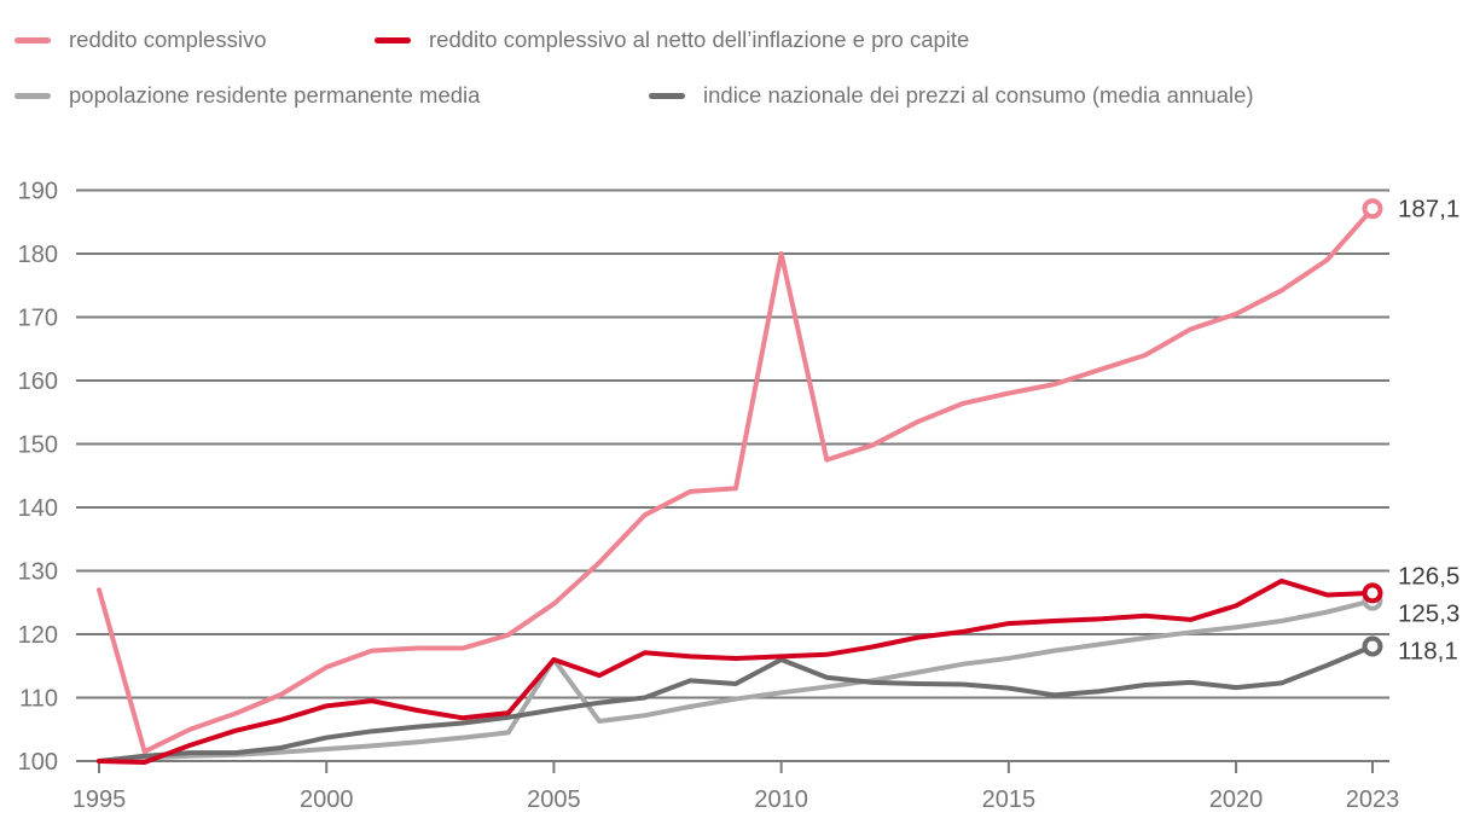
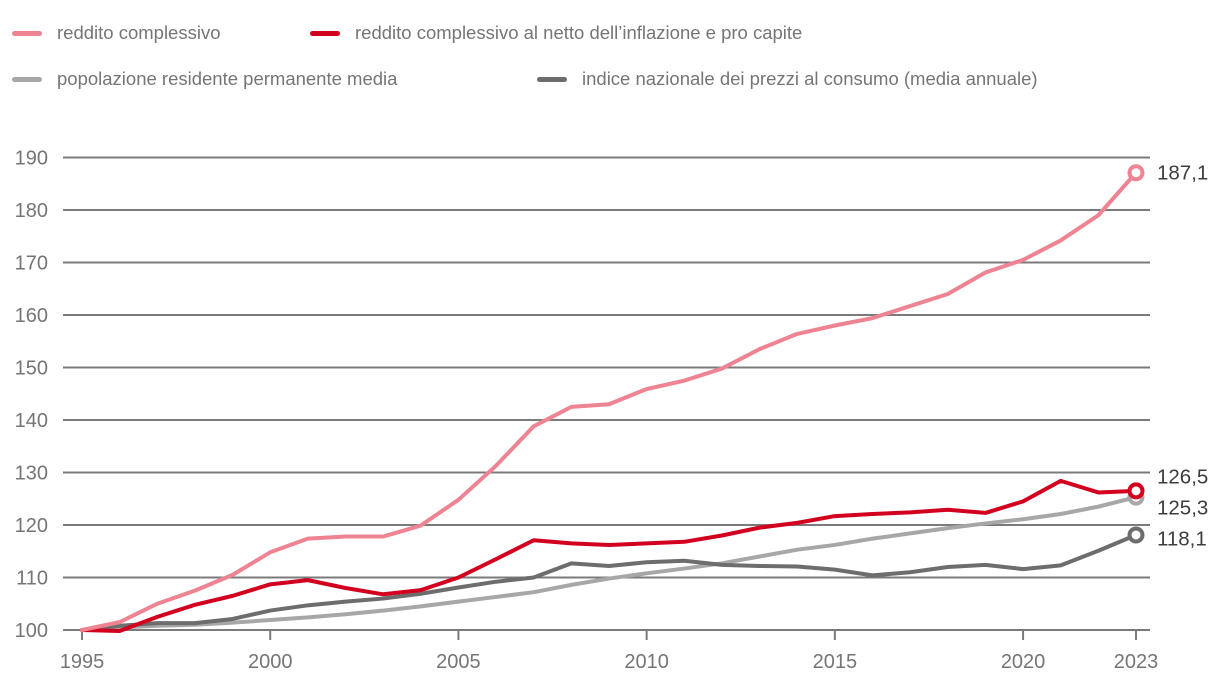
reddito complessivo/1995: 127 -> 100
reddito complessivo al netto dell’inflazione e pro capite/2005: 116 -> 110
popolazione residente permanente media/2005: 116 -> 105
reddito complessivo/2010: 180 -> 146
indice nazionale dei prezzi al consumo (media annuale)/2010: 116 -> 113
